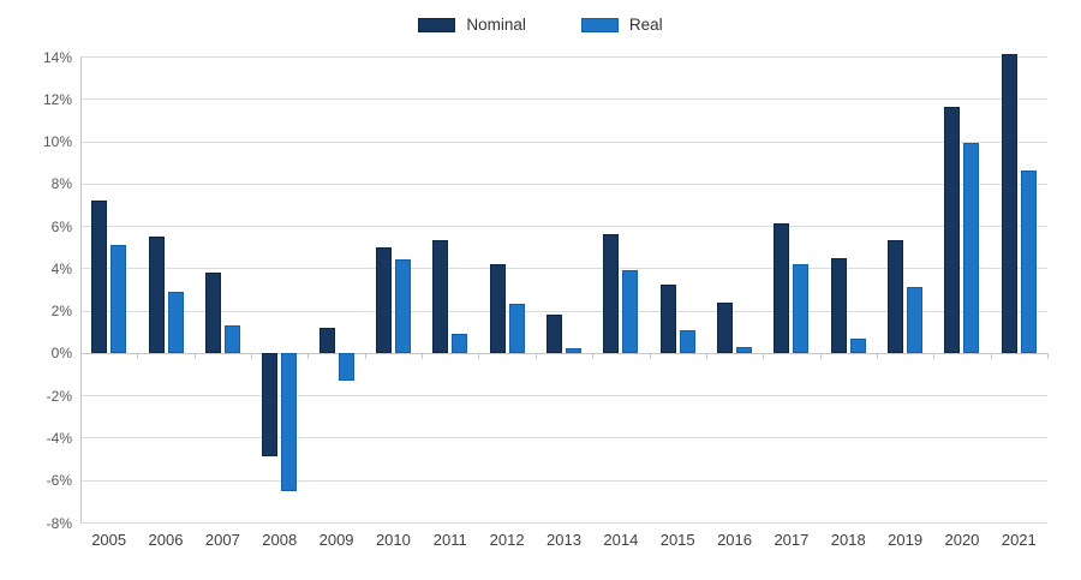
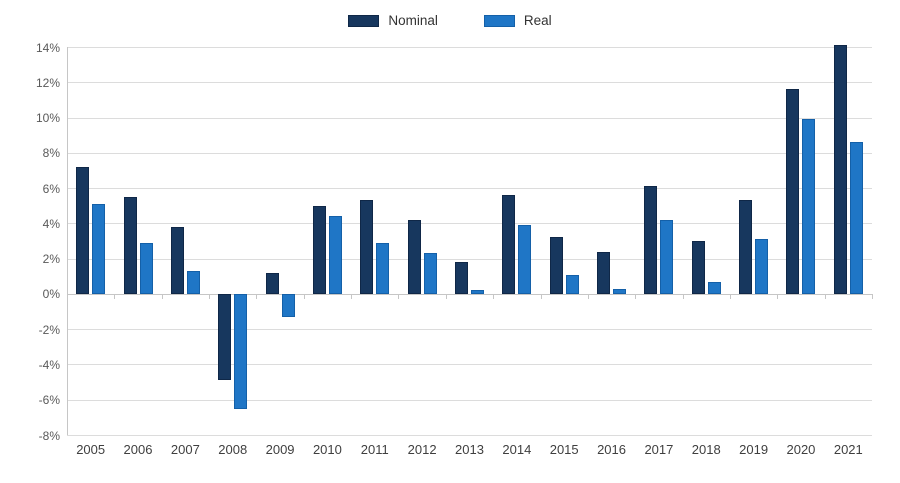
Real/2011: 0.9% -> 2.9%
Nominal/2018: 4.5% -> 3.0%
